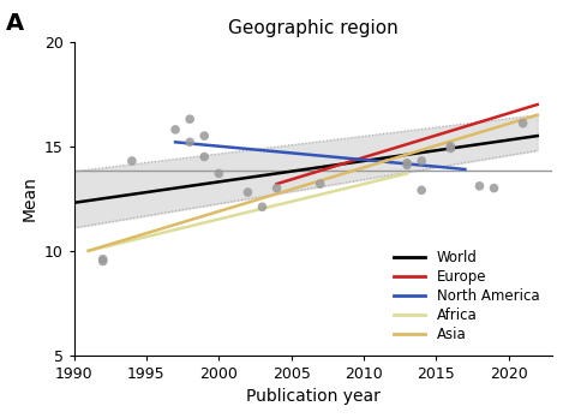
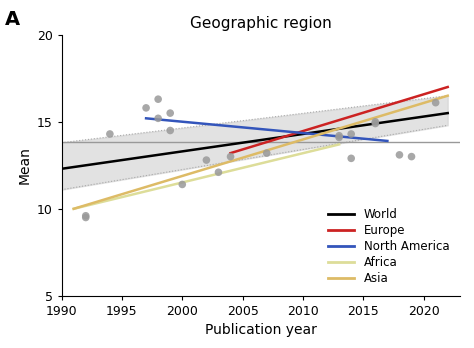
2000: 13.7 -> 11.4
